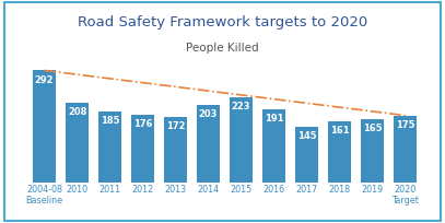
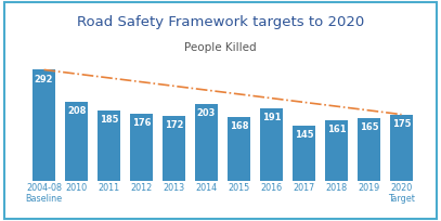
2015: 223 -> 168
